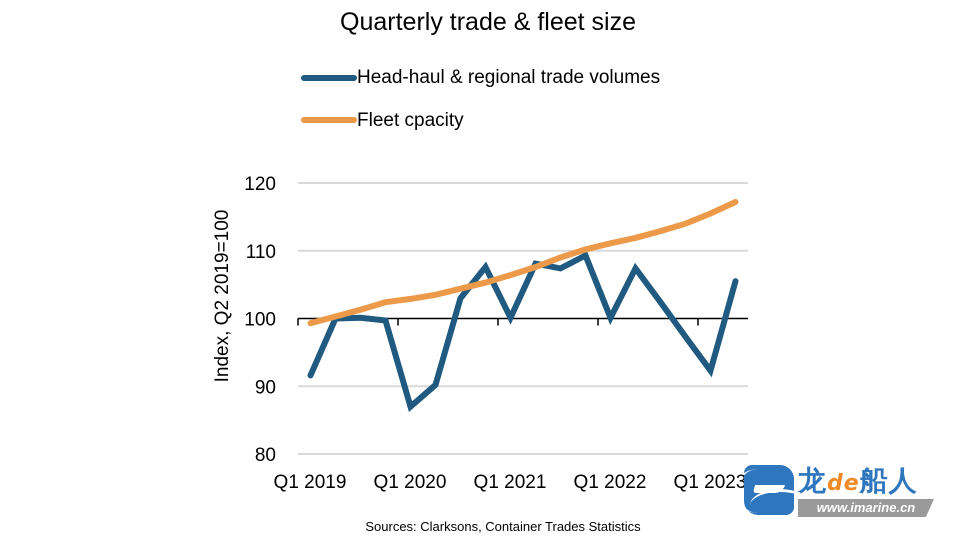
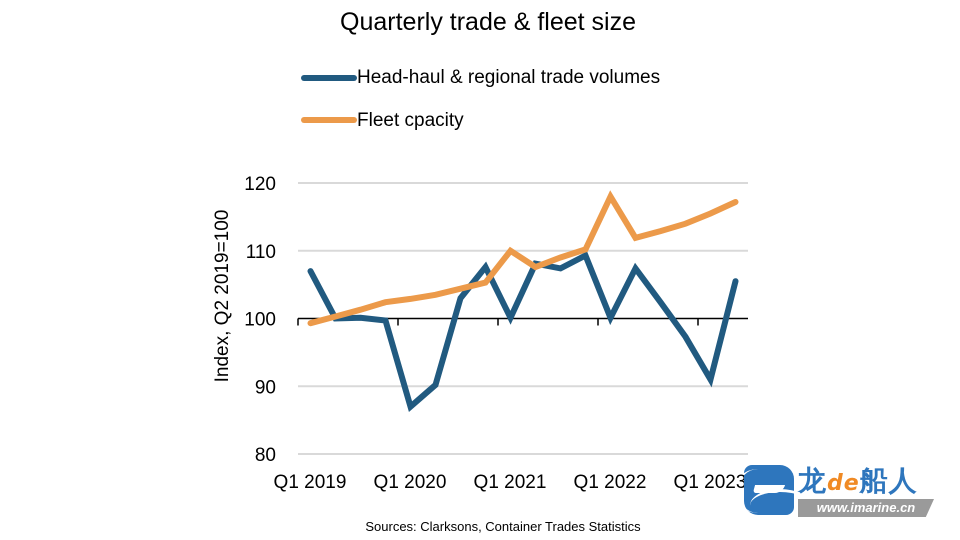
Head-haul & regional trade volumes/Q1 2019: 92 -> 107
Fleet cpacity/Q1 2021: 106 -> 110
Fleet cpacity/Q1 2022: 111 -> 118
Head-haul & regional trade volumes/Q1 2023: 92 -> 91
